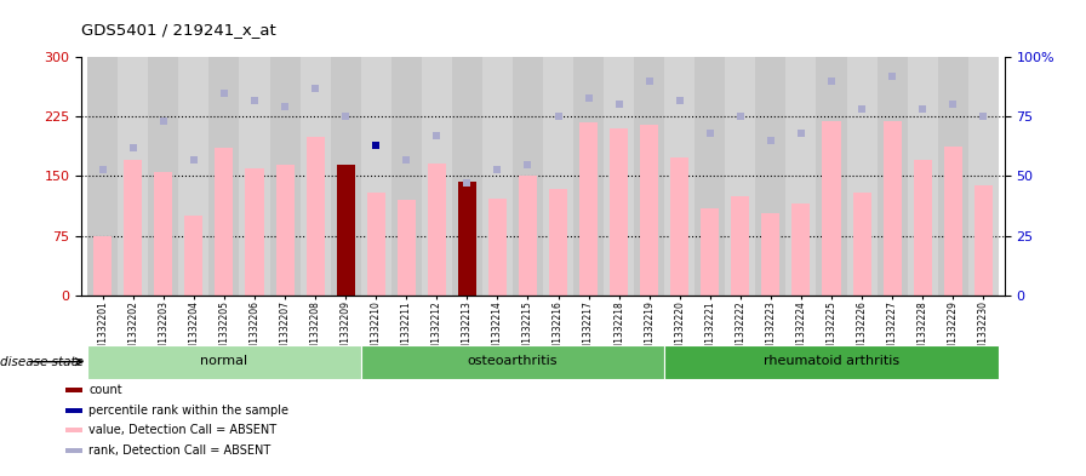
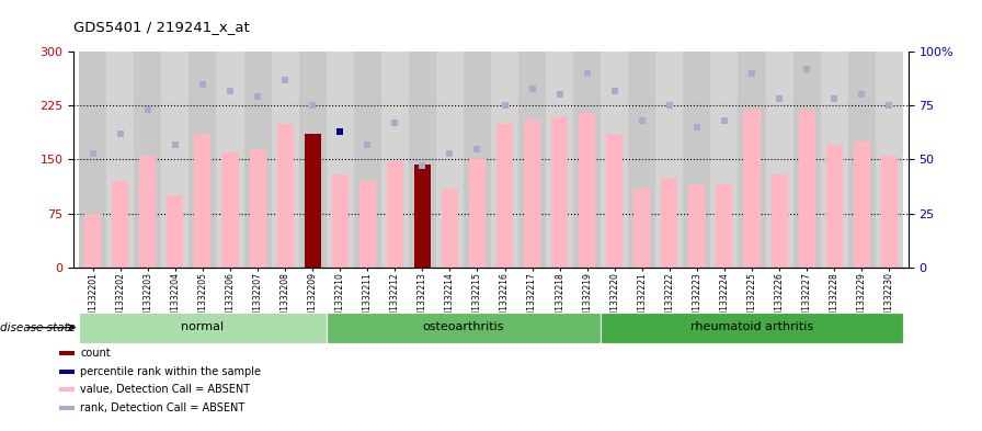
GSM1332202: 170 -> 120
GSM1332209: 164 -> 185
GSM1332212: 166 -> 148
GSM1332214: 122 -> 110
GSM1332216: 134 -> 200
GSM1332217: 218 -> 205
GSM1332220: 174 -> 185
GSM1332223: 104 -> 115
GSM1332229: 188 -> 175
GSM1332230: 138 -> 155
